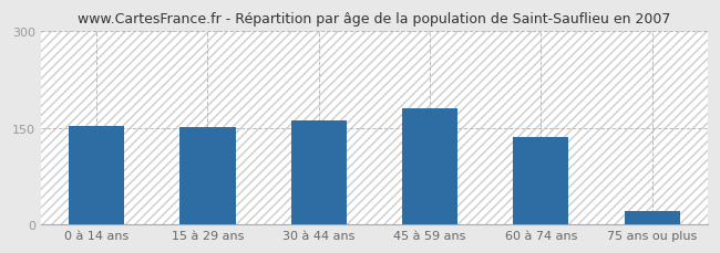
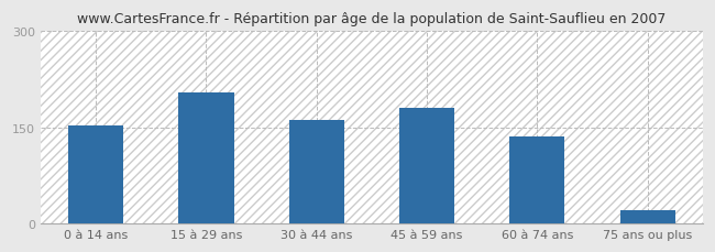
15 à 29 ans: 152 -> 204
